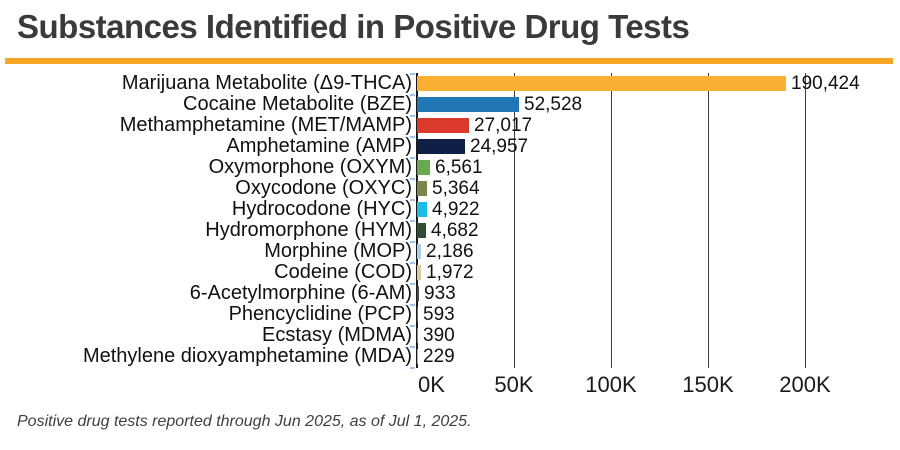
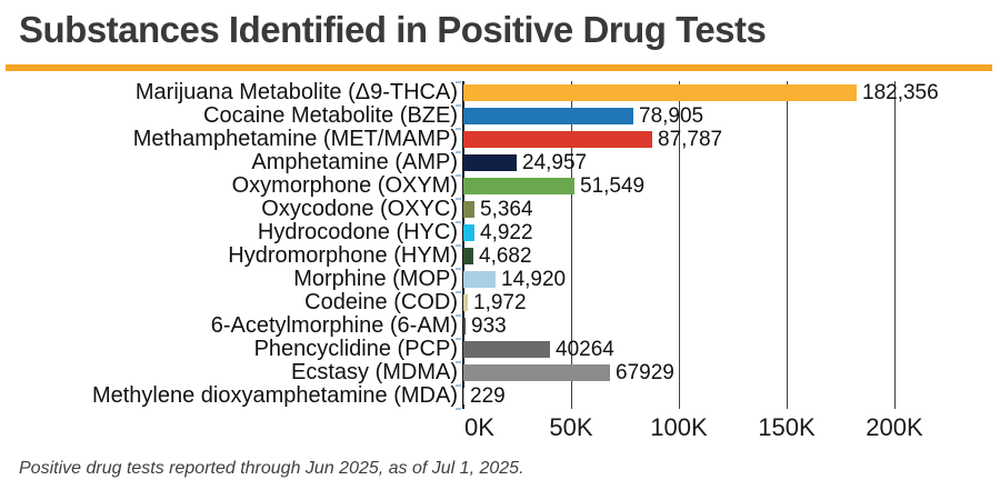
Marijuana Metabolite (Δ9-THCA): 190,424 -> 182,356
Cocaine Metabolite (BZE): 52,528 -> 78,905
Methamphetamine (MET/MAMP): 27,017 -> 87,787
Oxymorphone (OXYM): 6,561 -> 51,549
Morphine (MOP): 2,186 -> 14,920
Phencyclidine (PCP): 593 -> 40264
Ecstasy (MDMA): 390 -> 67929
